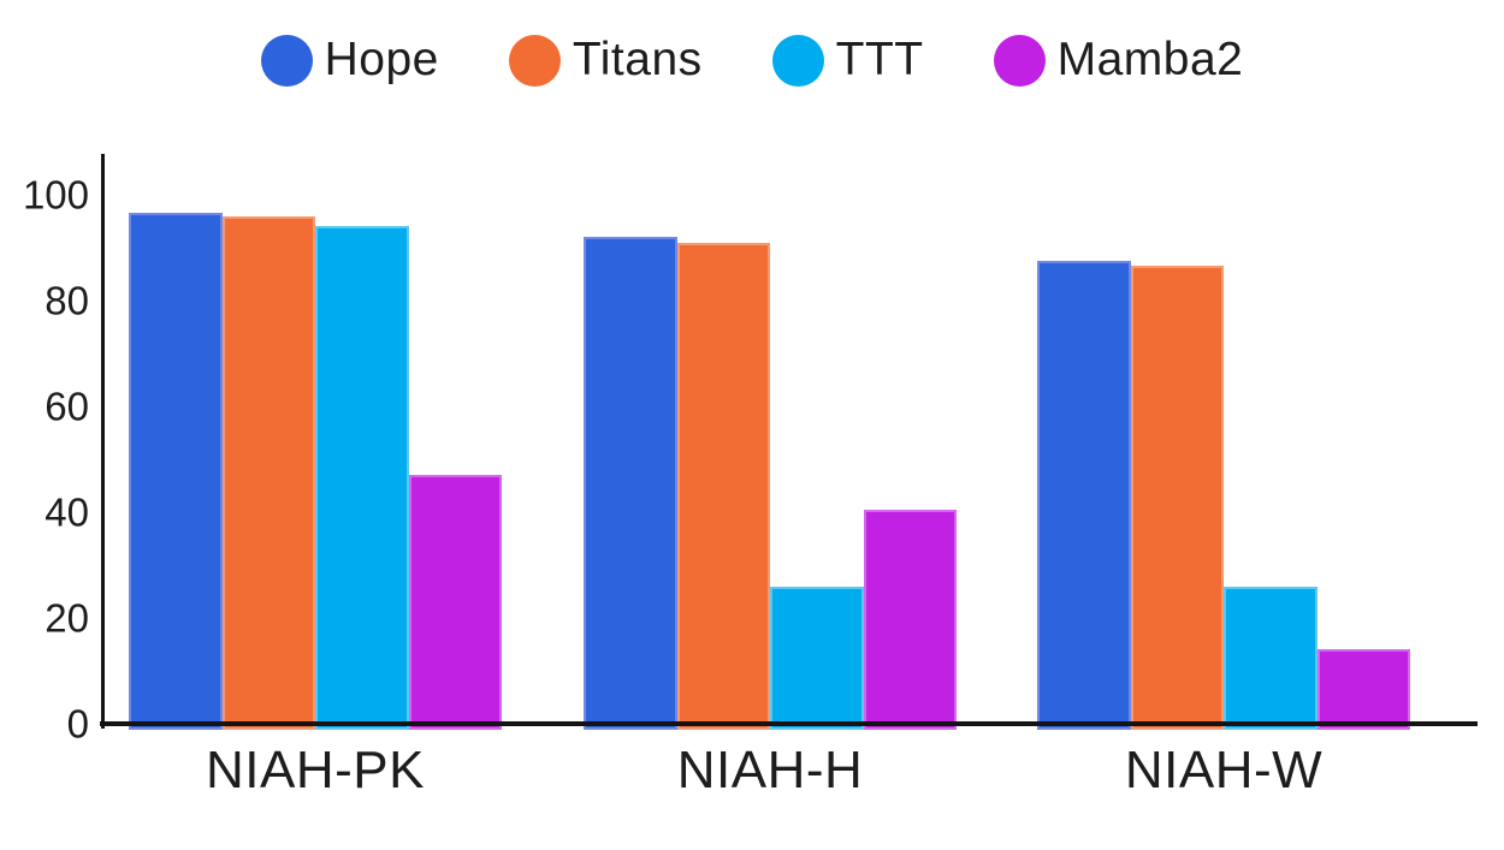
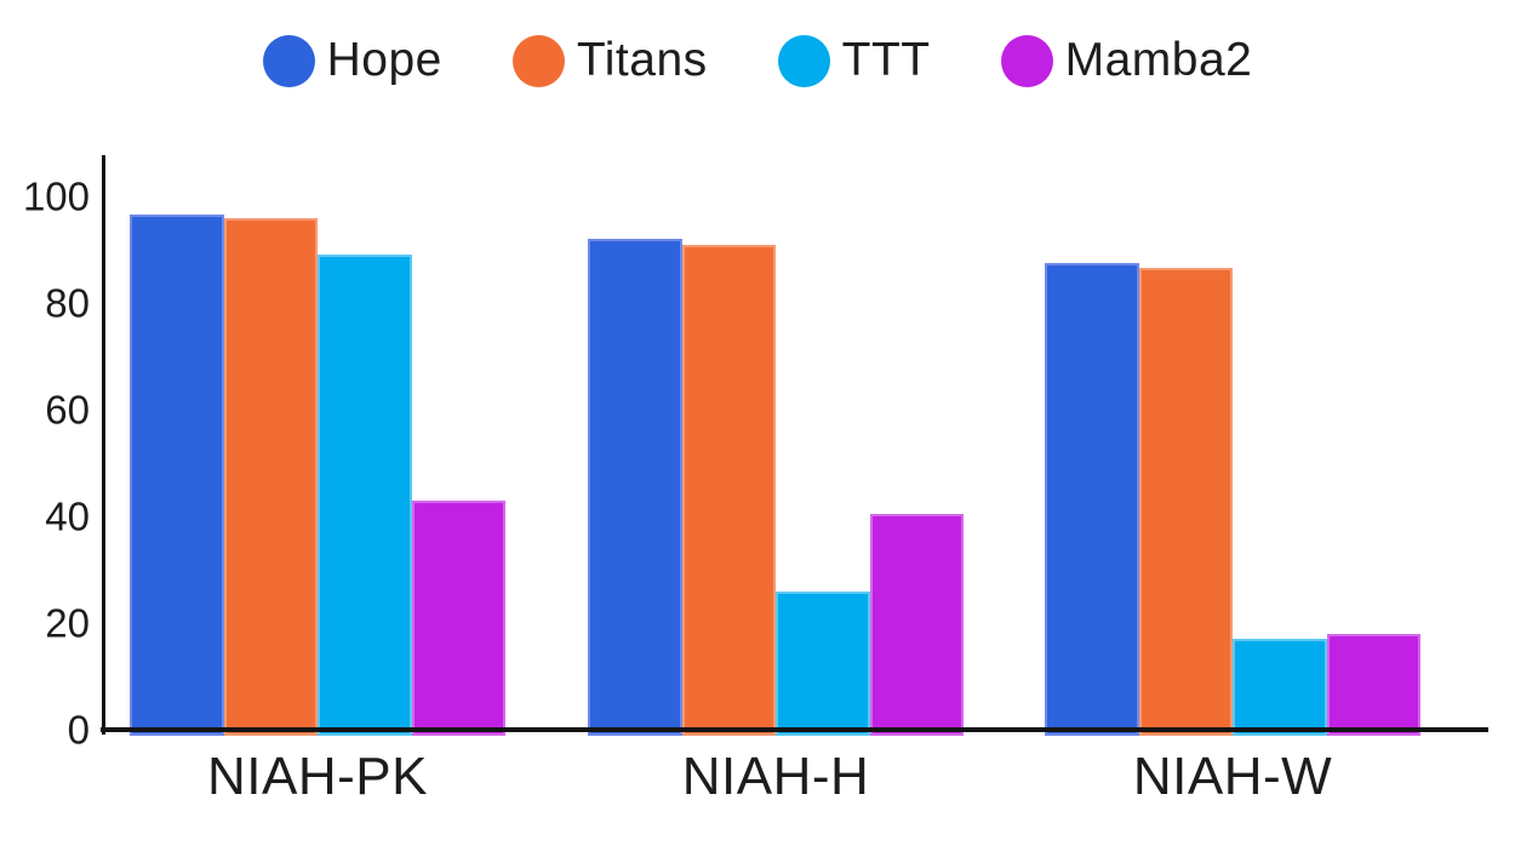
TTT/NIAH-PK: 94 -> 89
Mamba2/NIAH-PK: 47 -> 43
TTT/NIAH-W: 26 -> 17
Mamba2/NIAH-W: 14 -> 18
